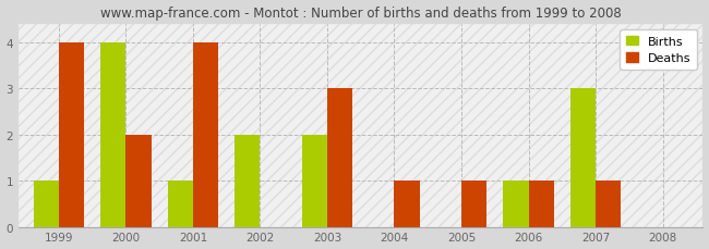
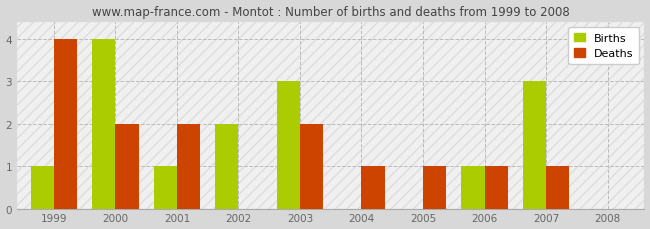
Deaths/2001: 4 -> 2
Births/2003: 2 -> 3
Deaths/2003: 3 -> 2
